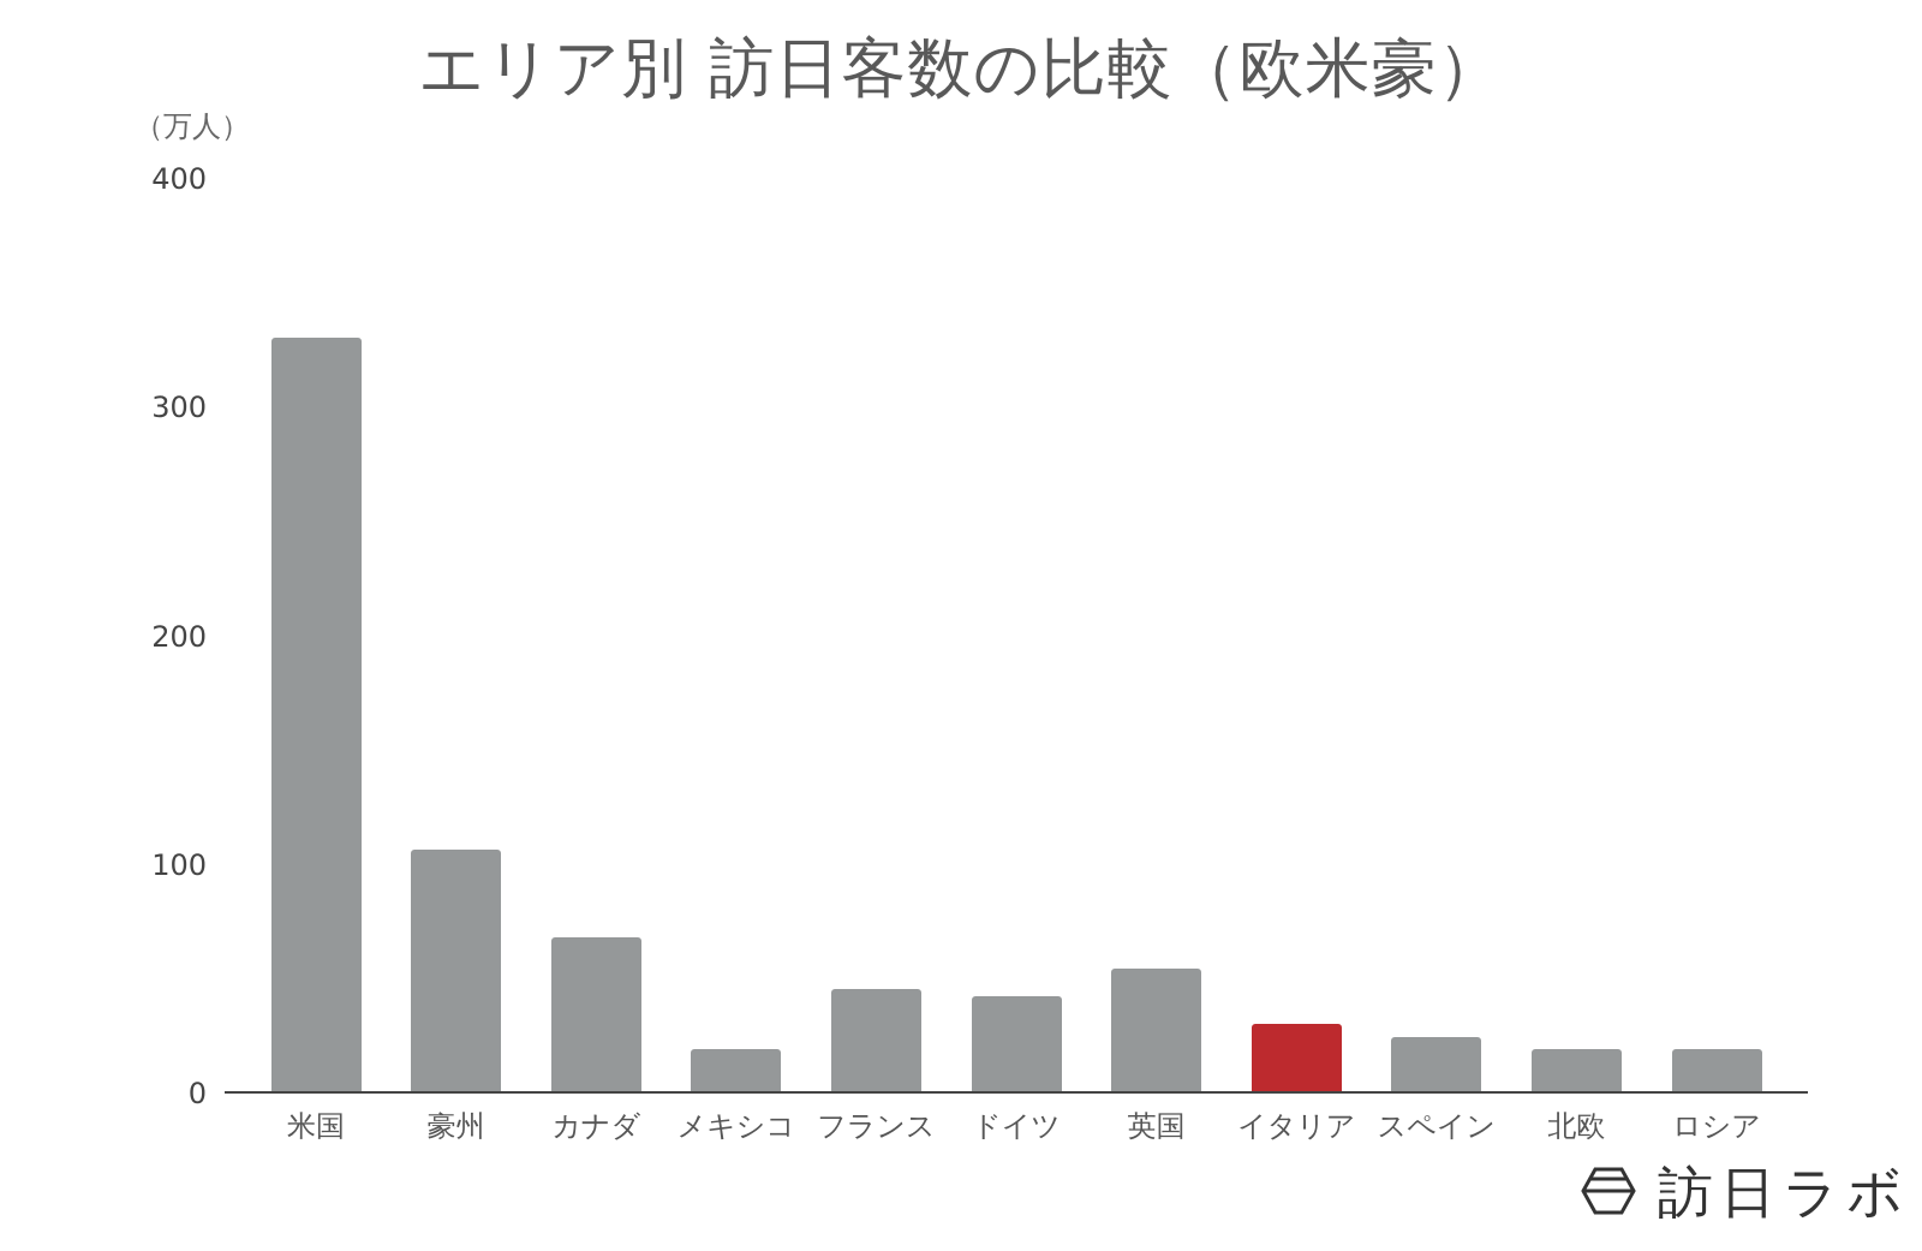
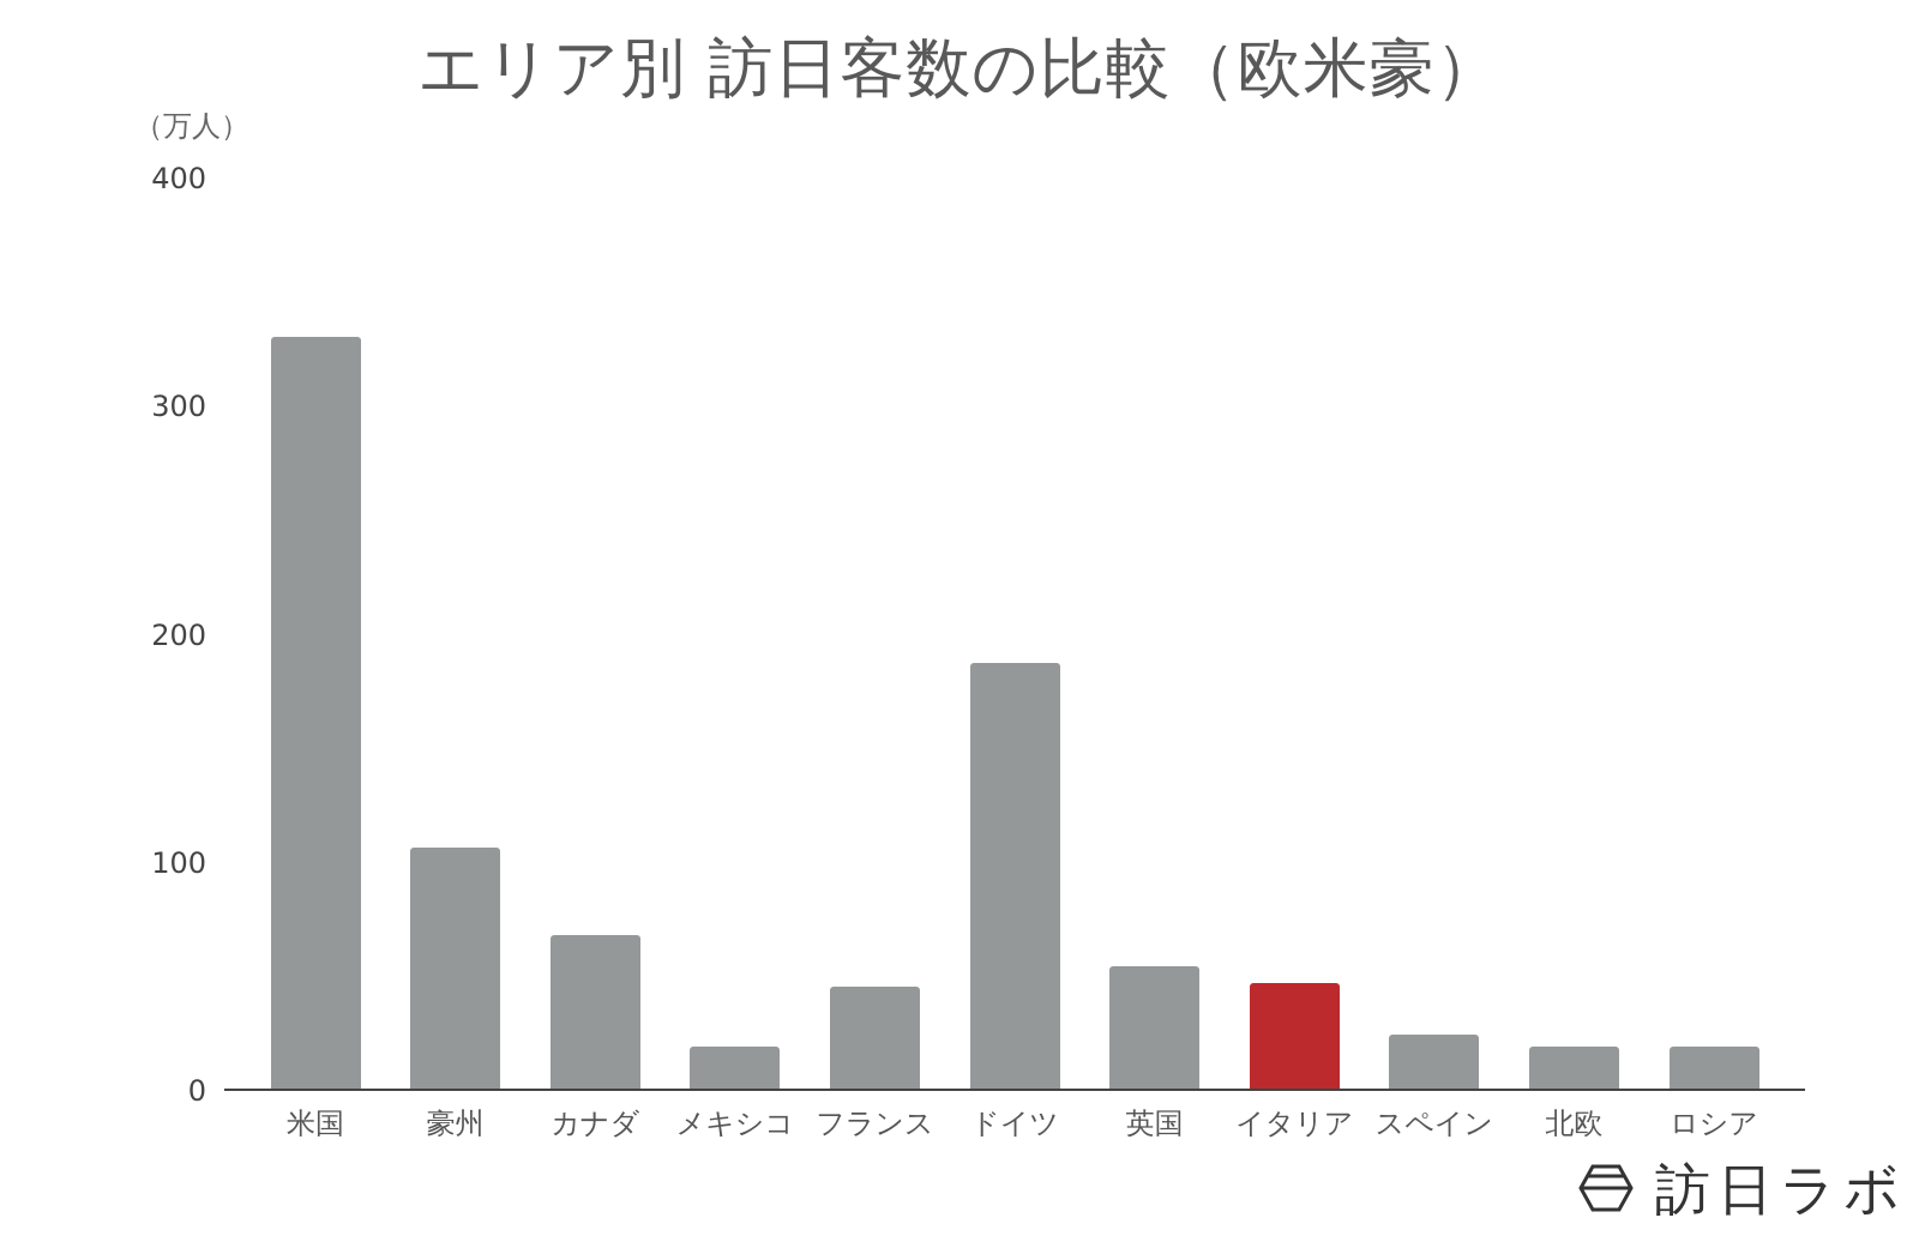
ドイツ: 42 -> 187
イタリア: 30 -> 47
